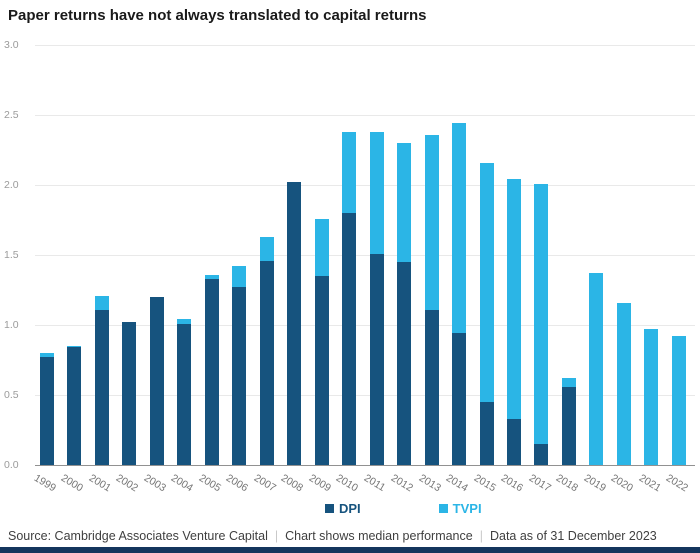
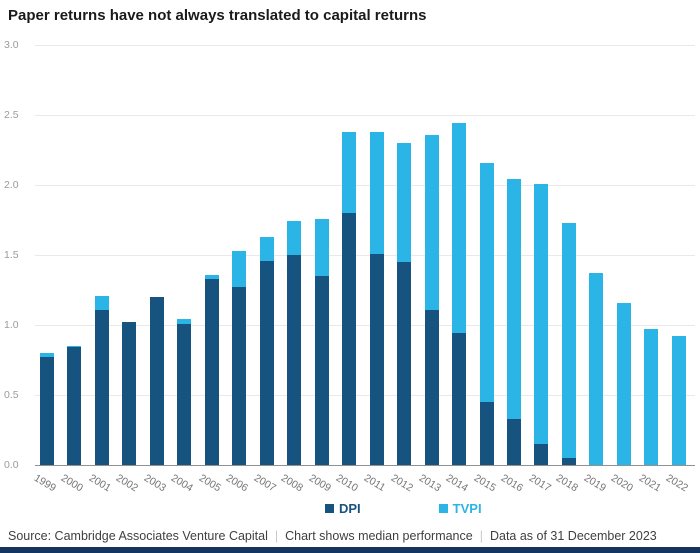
TVPI/2006: 1.42 -> 1.53
DPI/2008: 2.02 -> 1.50
DPI/2018: 0.56 -> 0.05
TVPI/2018: 0.62 -> 1.73
